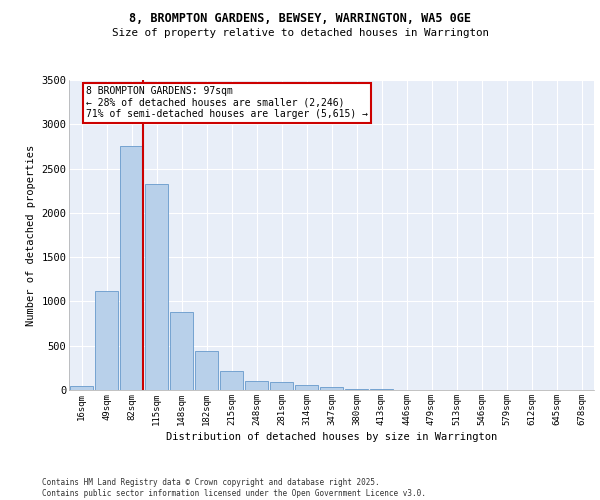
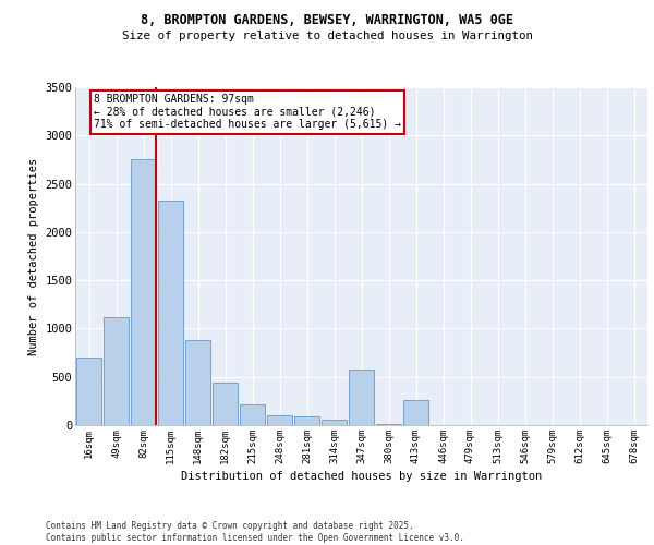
16sqm: 40 -> 700
347sqm: 30 -> 580
413sqm: 10 -> 260
